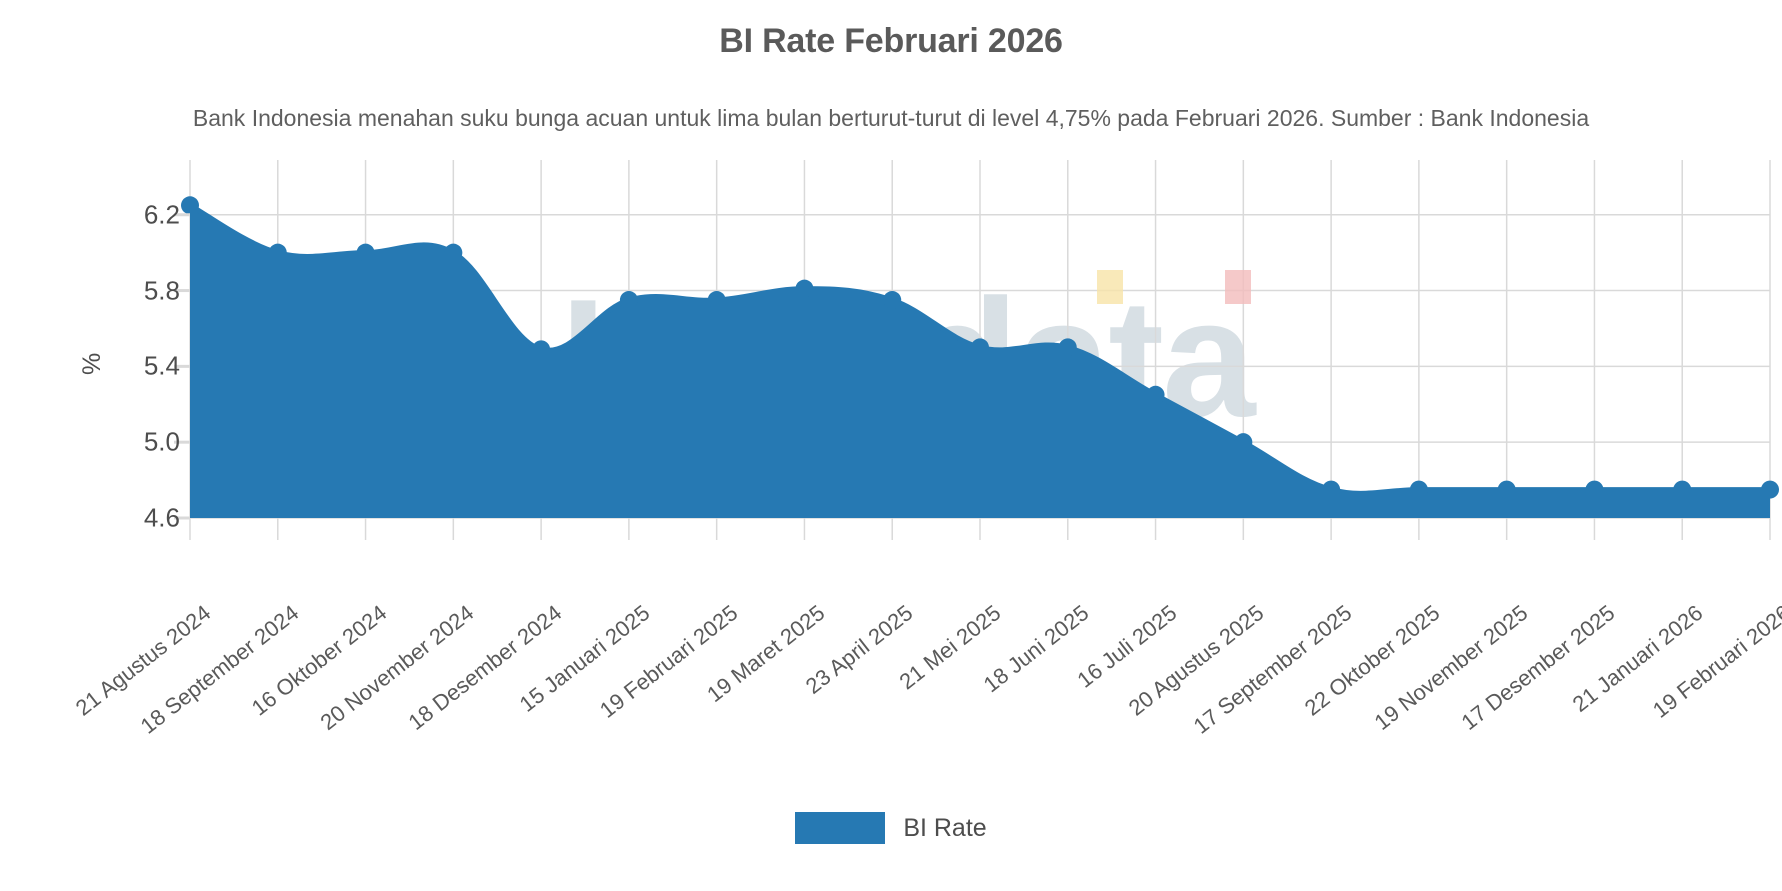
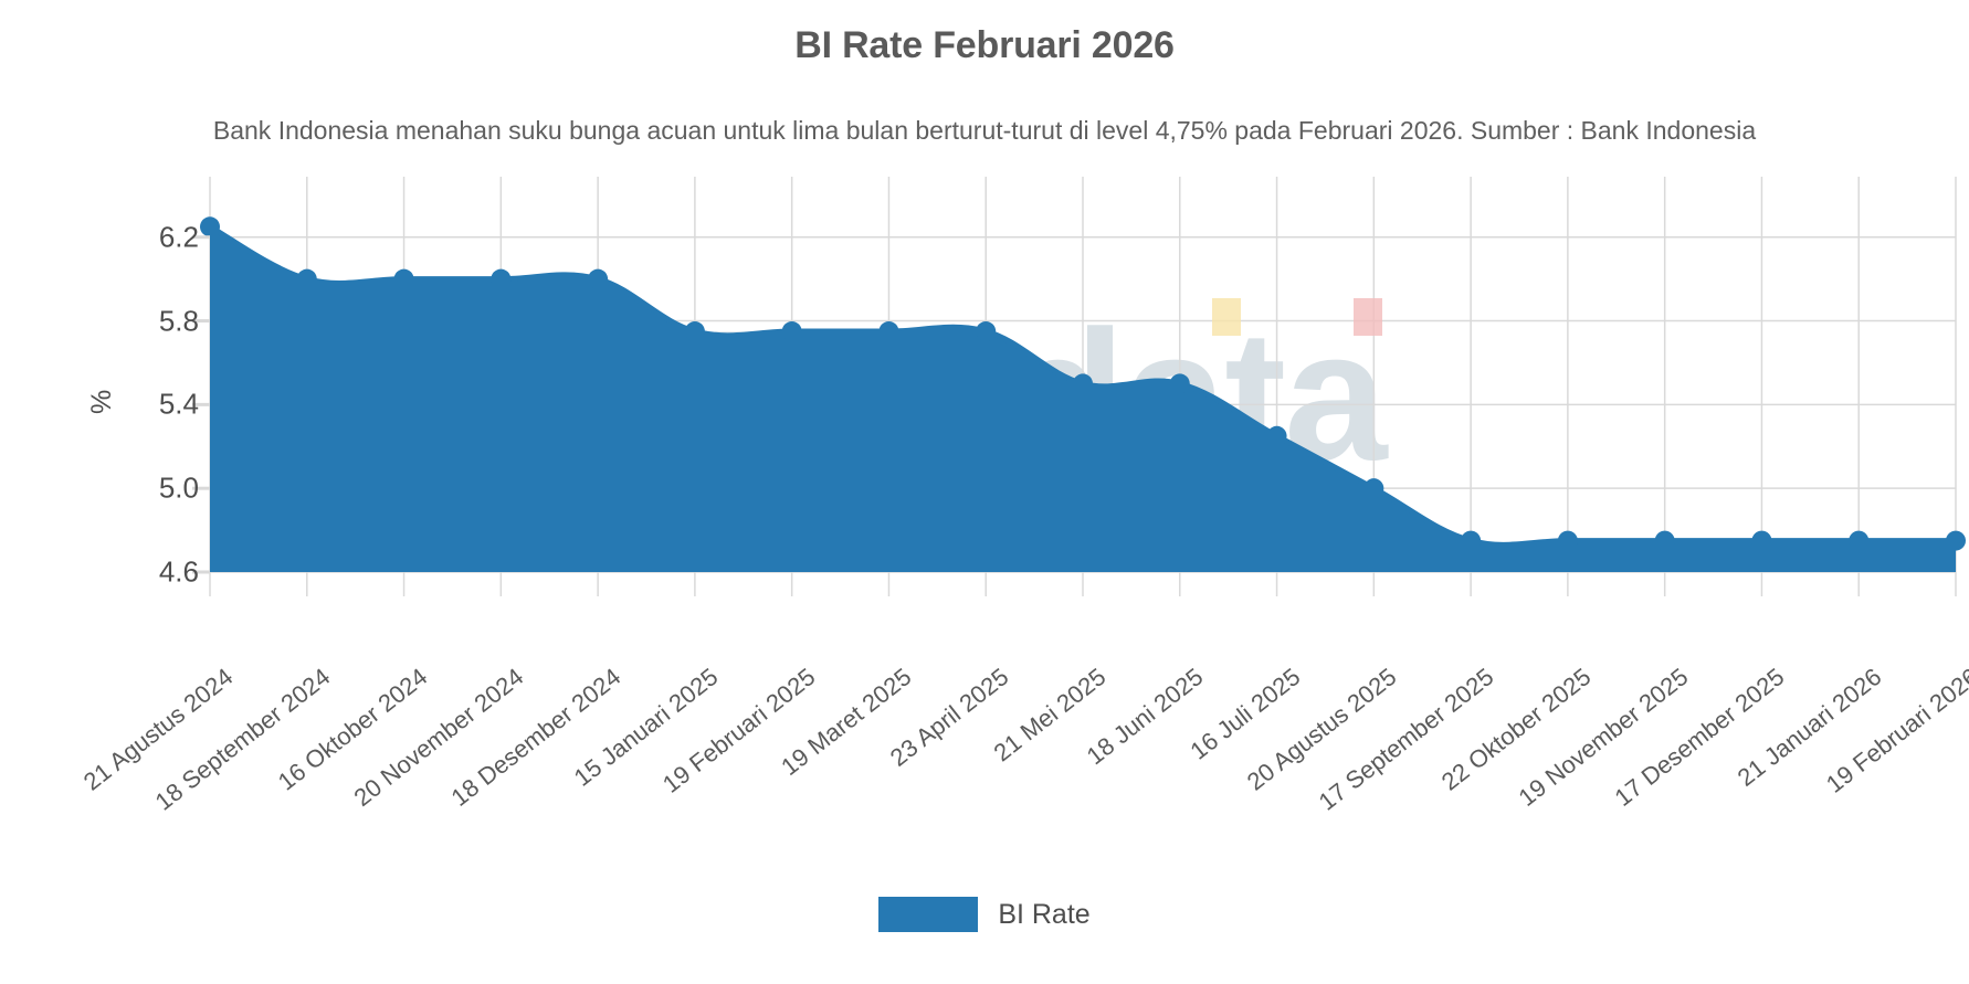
18 Desember 2024: 5.49 -> 6.00
19 Maret 2025: 5.81 -> 5.75
